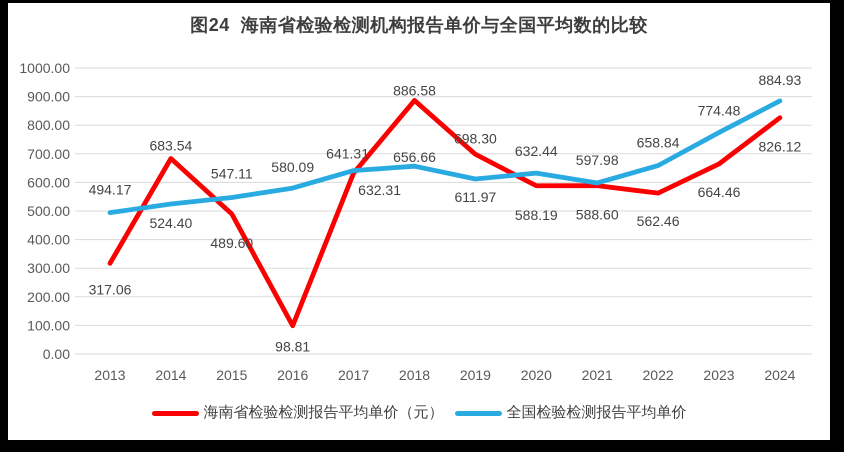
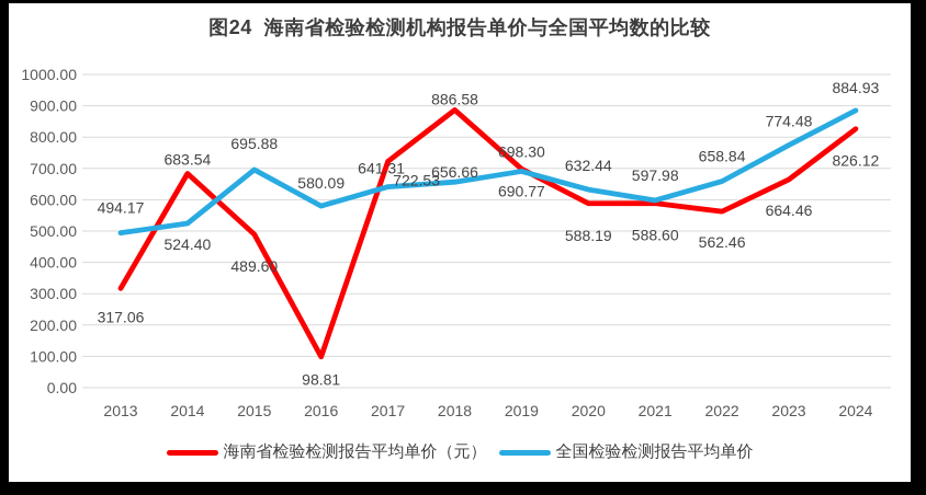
全国检验检测报告平均单价/2015: 547.11 -> 695.88
海南省检验检测报告平均单价（元）/2017: 632.31 -> 722.53
全国检验检测报告平均单价/2019: 611.97 -> 690.77
